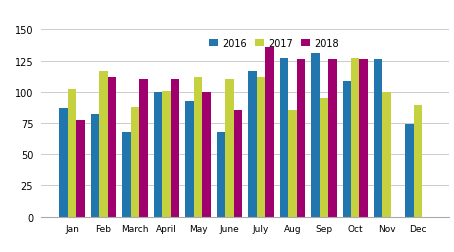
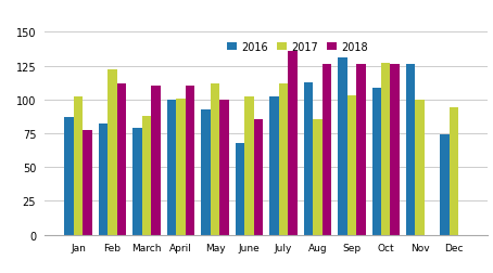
2017/Feb: 117 -> 122
2016/March: 68 -> 79
2017/June: 110 -> 102
2016/July: 117 -> 102
2016/Aug: 127 -> 113
2017/Sep: 95 -> 103
2017/Dec: 89 -> 94
